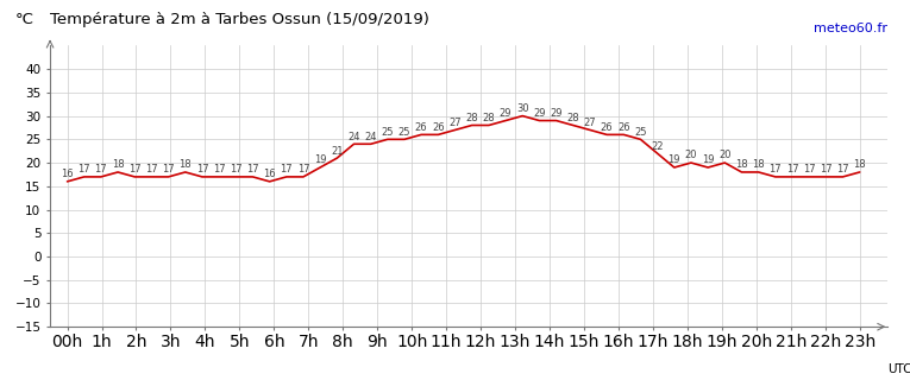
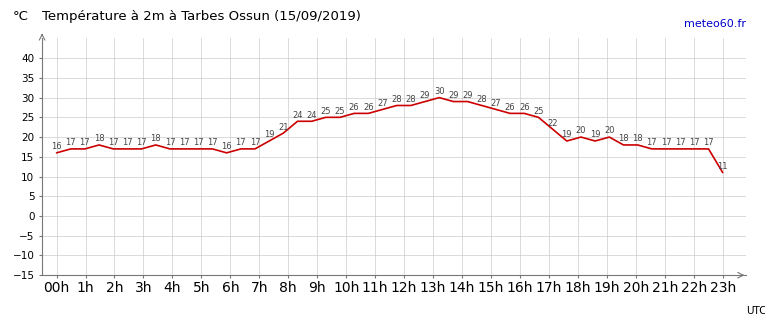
23h: 18 -> 11
